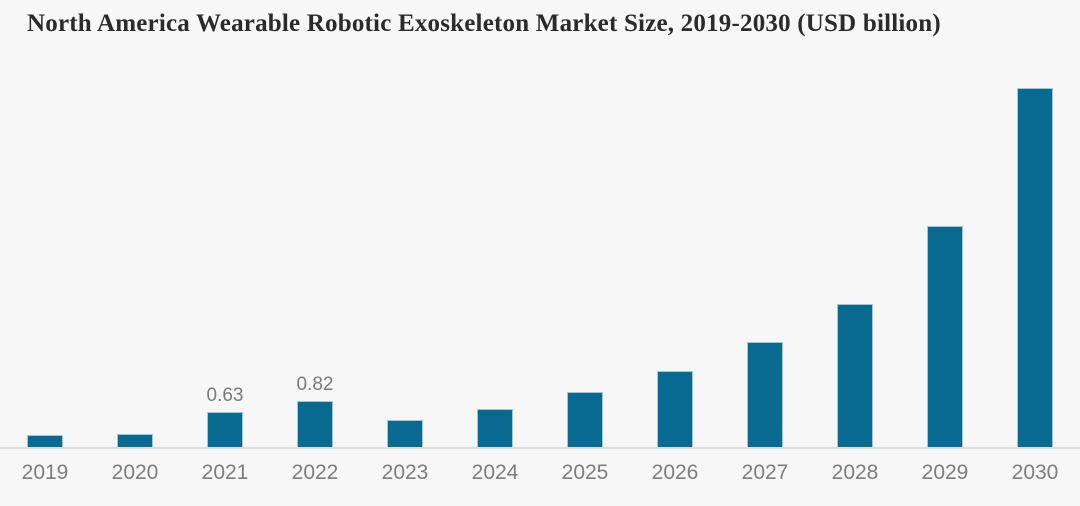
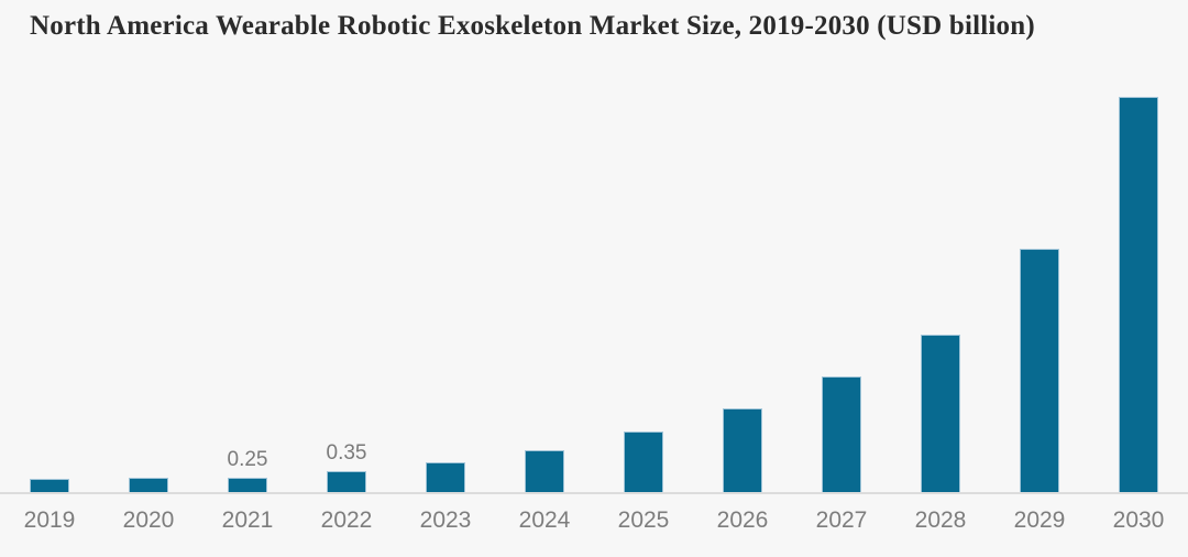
2021: 0.63 -> 0.25
2022: 0.82 -> 0.35
